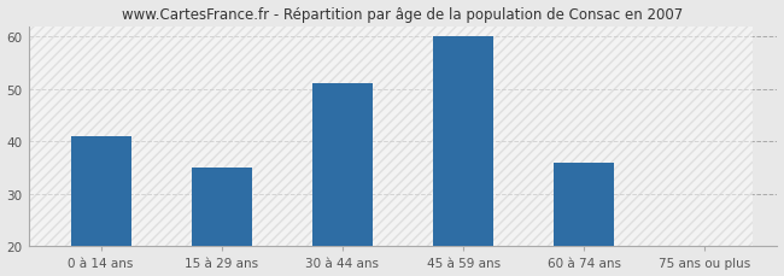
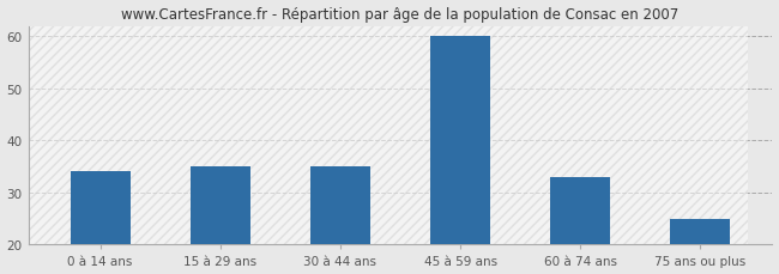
0 à 14 ans: 41 -> 34
30 à 44 ans: 51 -> 35
60 à 74 ans: 36 -> 33
75 ans ou plus: 20 -> 25
